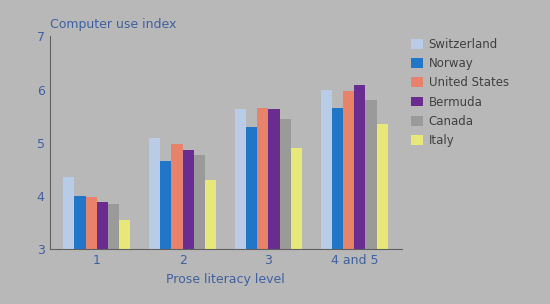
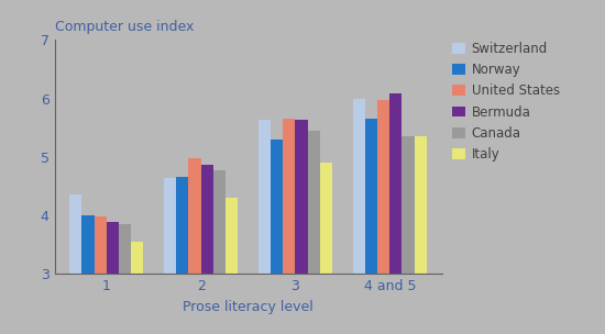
Switzerland/2: 5.10 -> 4.64
Canada/4 and 5: 5.80 -> 5.36
